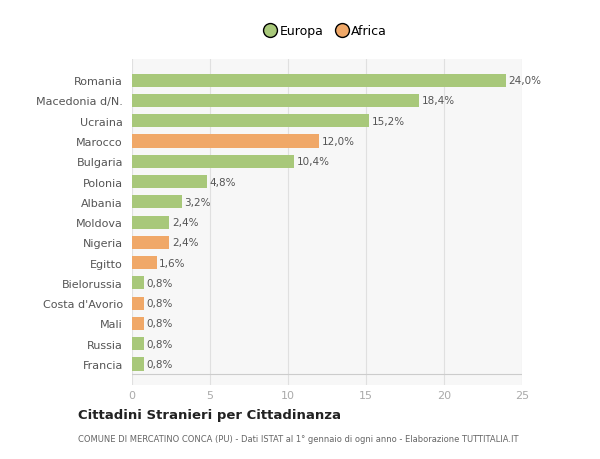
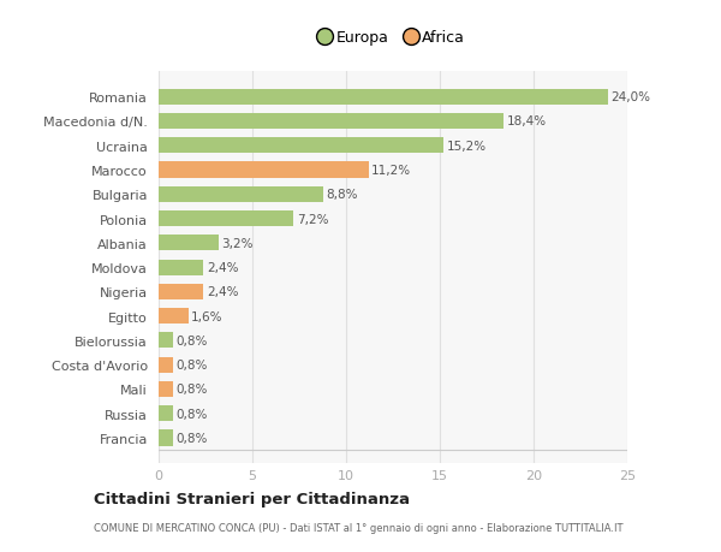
Marocco: 12,0% -> 11,2%
Bulgaria: 10,4% -> 8,8%
Polonia: 4,8% -> 7,2%
